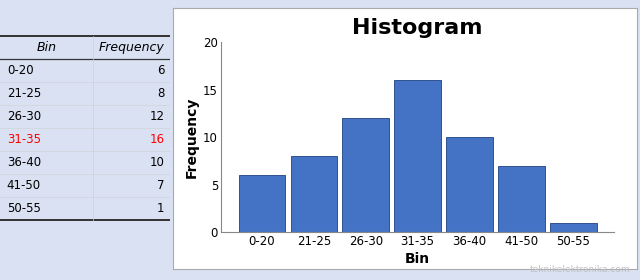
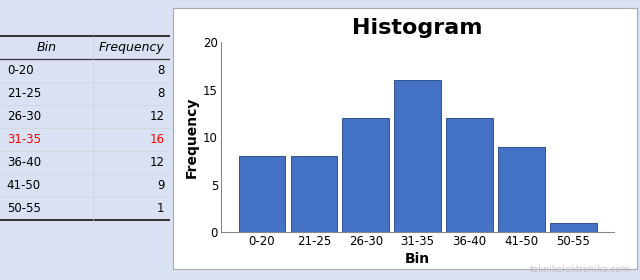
0-20: 6 -> 8
36-40: 10 -> 12
41-50: 7 -> 9
